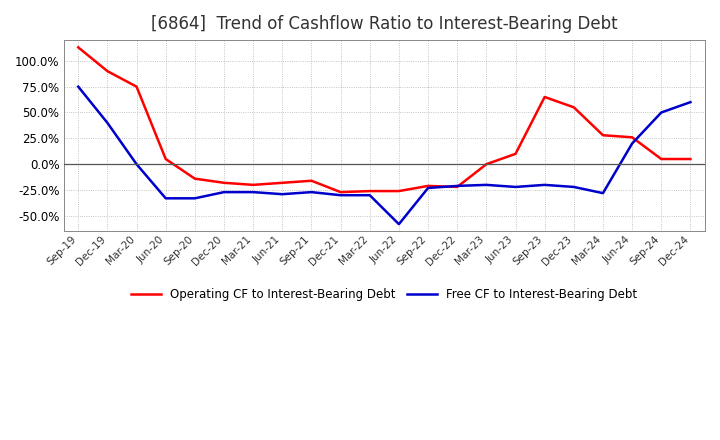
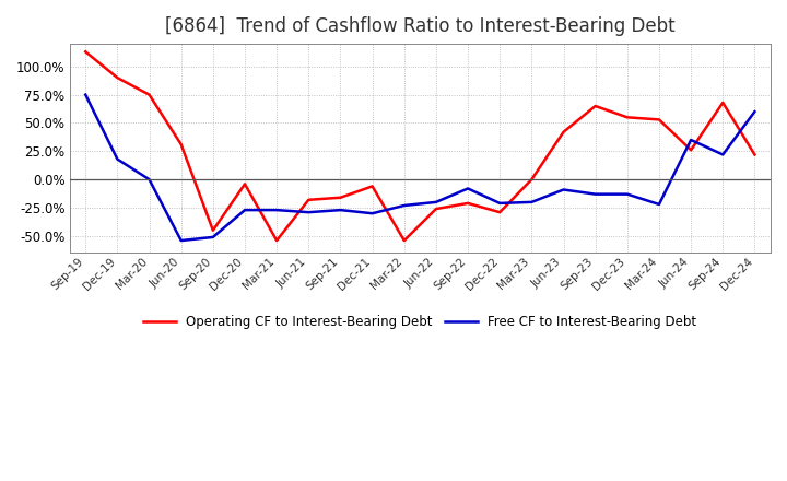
Free CF to Interest-Bearing Debt/Dec-19: 40% -> 18%
Operating CF to Interest-Bearing Debt/Jun-20: 5% -> 31%
Free CF to Interest-Bearing Debt/Jun-20: -33% -> -54%
Operating CF to Interest-Bearing Debt/Sep-20: -14% -> -45%
Free CF to Interest-Bearing Debt/Sep-20: -33% -> -51%
Operating CF to Interest-Bearing Debt/Dec-20: -18% -> -4%
Operating CF to Interest-Bearing Debt/Mar-21: -20% -> -54%
Operating CF to Interest-Bearing Debt/Dec-21: -27% -> -6%
Operating CF to Interest-Bearing Debt/Mar-22: -26% -> -54%
Free CF to Interest-Bearing Debt/Mar-22: -30% -> -23%
Free CF to Interest-Bearing Debt/Jun-22: -58% -> -20%
Free CF to Interest-Bearing Debt/Sep-22: -23% -> -8%
Operating CF to Interest-Bearing Debt/Dec-22: -22% -> -29%
Operating CF to Interest-Bearing Debt/Jun-23: 10% -> 42%
Free CF to Interest-Bearing Debt/Jun-23: -22% -> -9%
Free CF to Interest-Bearing Debt/Sep-23: -20% -> -13%
Free CF to Interest-Bearing Debt/Dec-23: -22% -> -13%
Operating CF to Interest-Bearing Debt/Mar-24: 28% -> 53%
Free CF to Interest-Bearing Debt/Mar-24: -28% -> -22%
Free CF to Interest-Bearing Debt/Jun-24: 20% -> 35%
Operating CF to Interest-Bearing Debt/Sep-24: 5% -> 68%
Free CF to Interest-Bearing Debt/Sep-24: 50% -> 22%
Operating CF to Interest-Bearing Debt/Dec-24: 5% -> 22%
